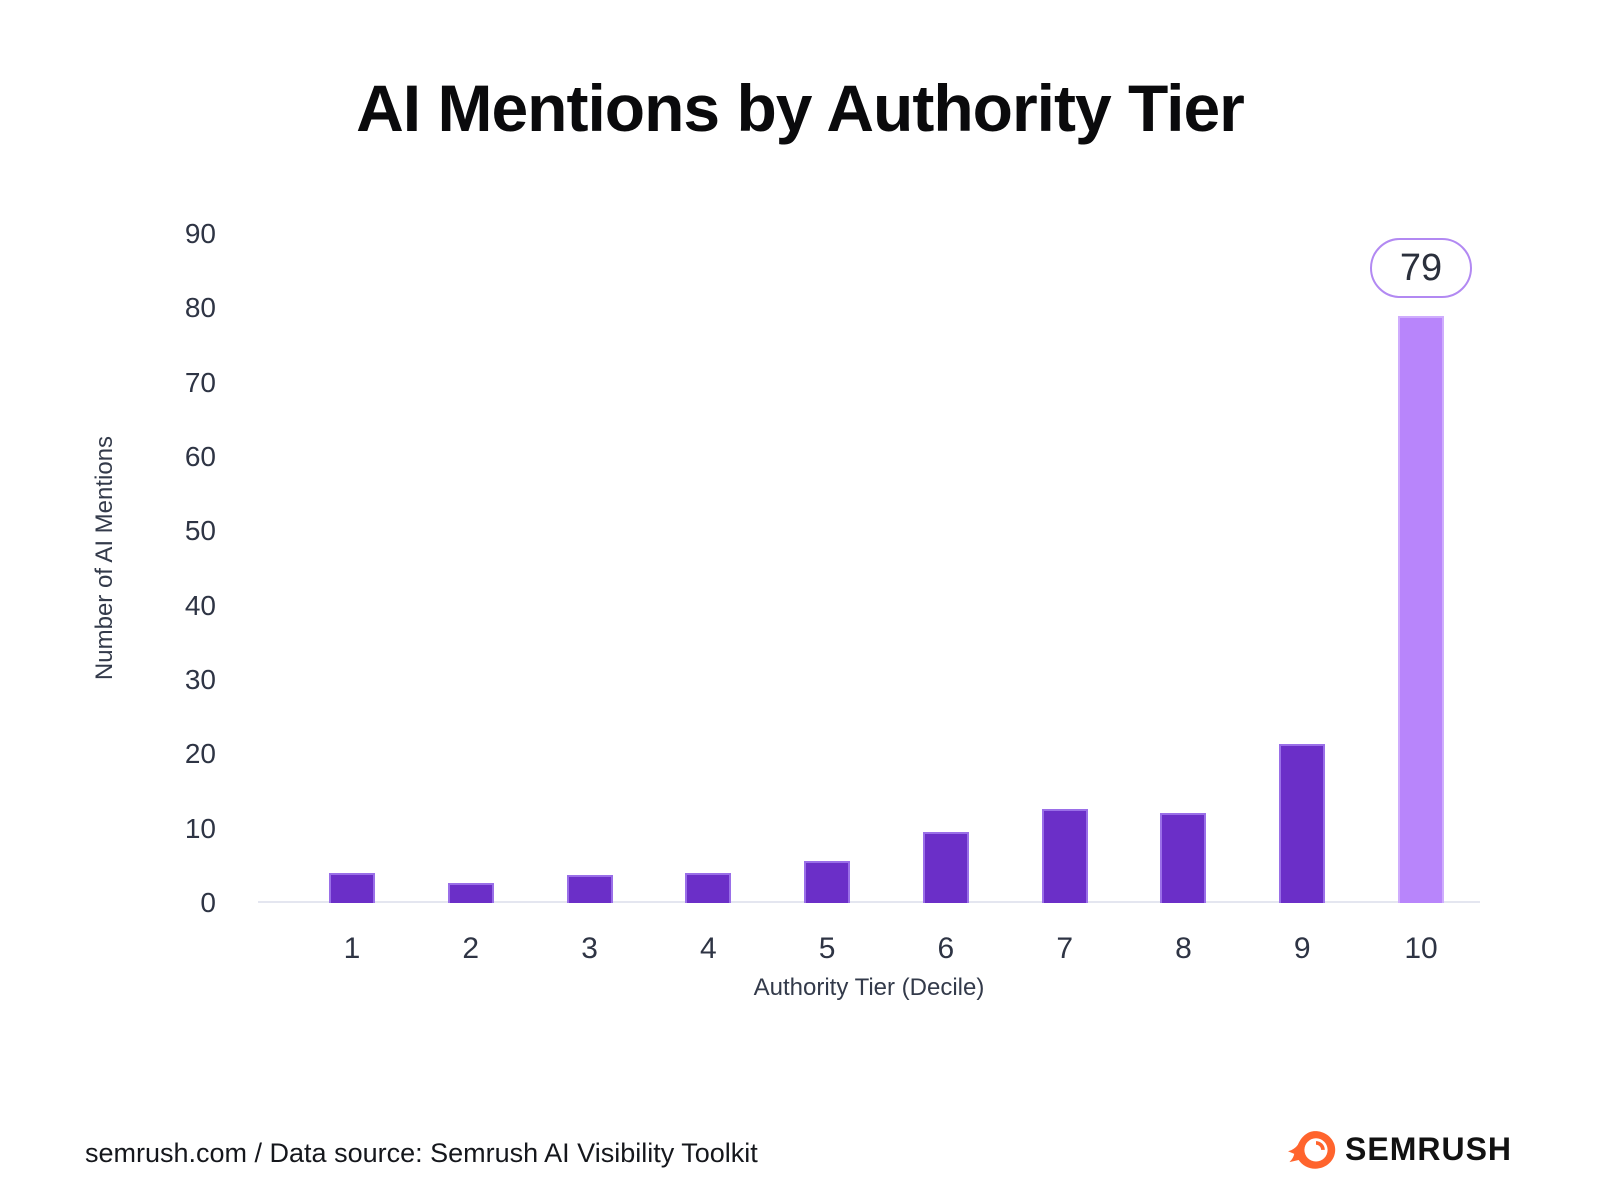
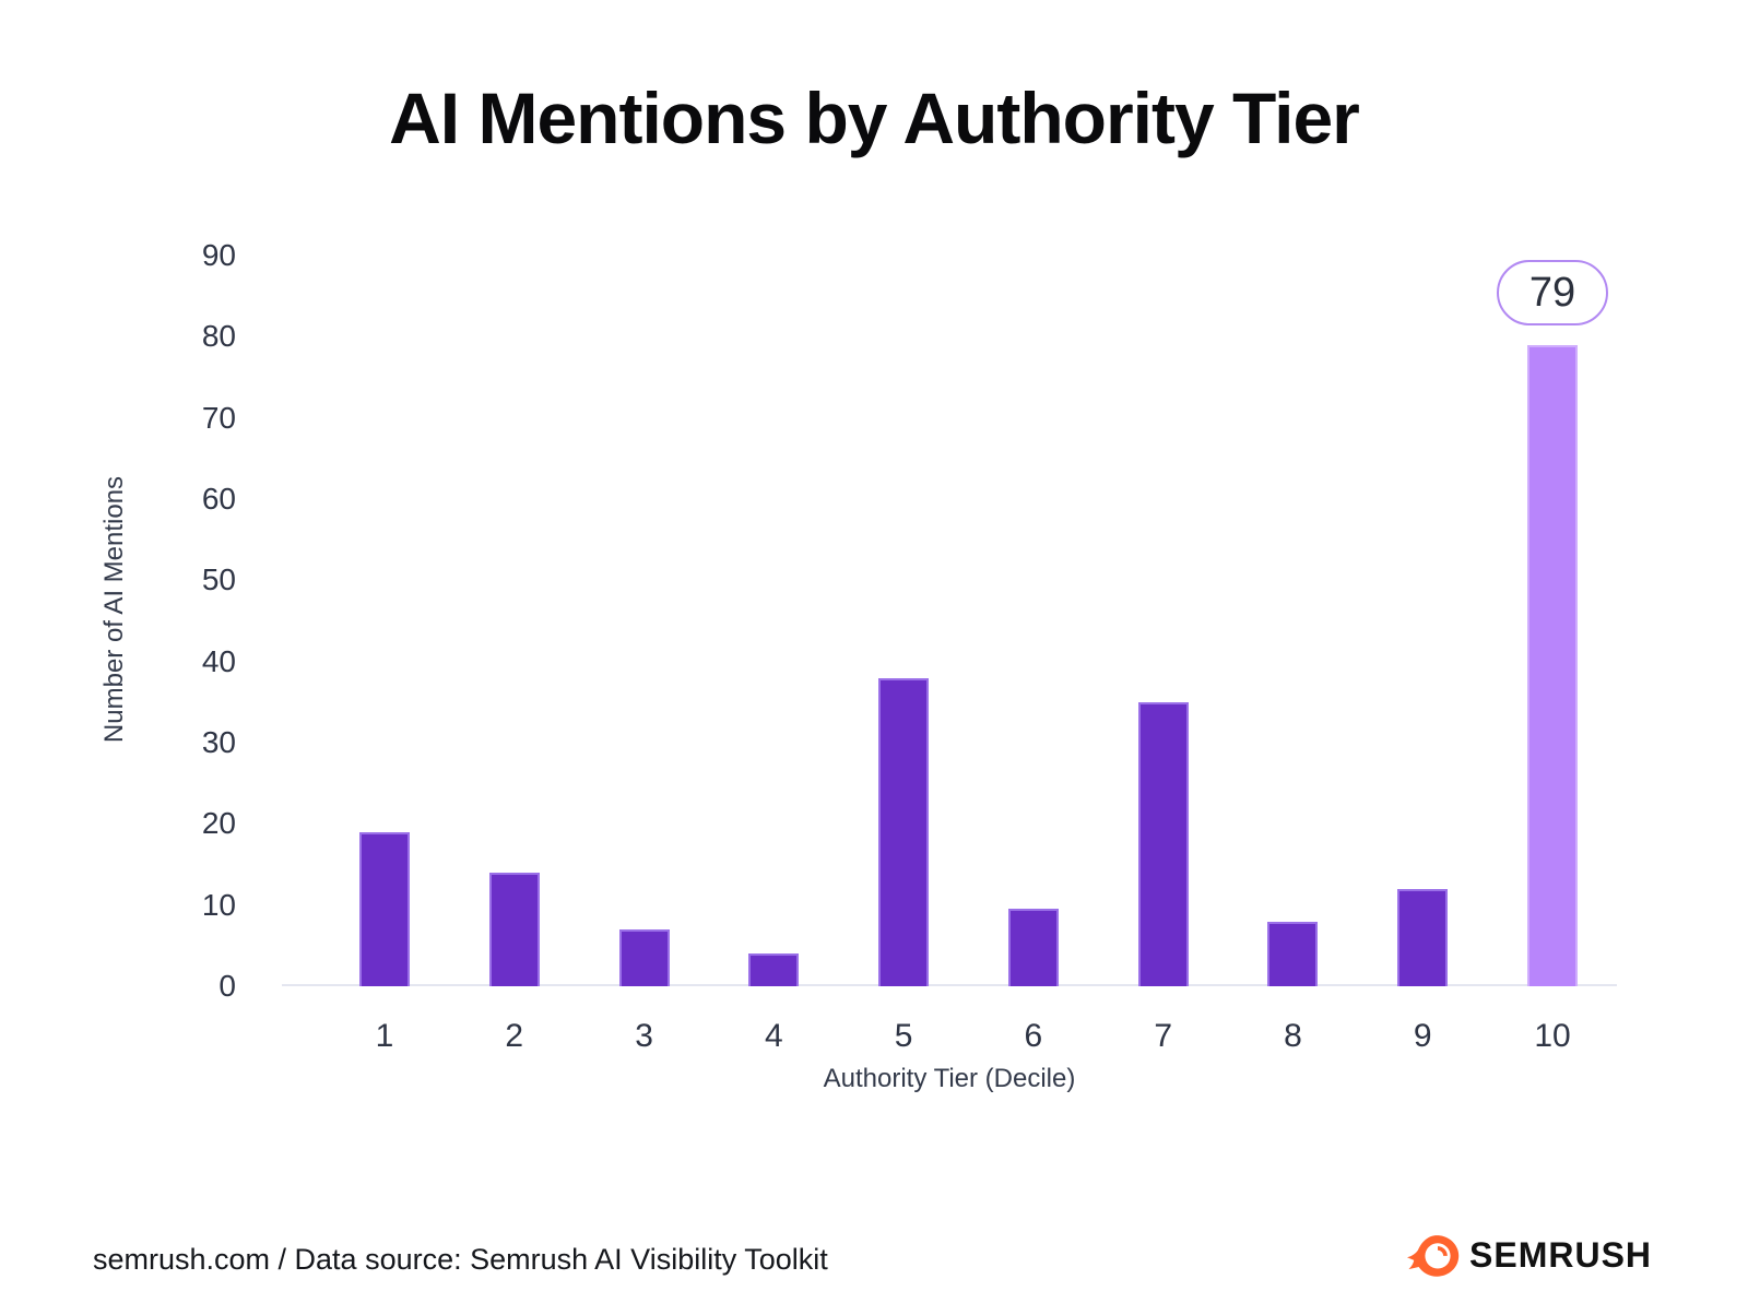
1: 4 -> 19
2: 3 -> 14
3: 4 -> 7
5: 6 -> 38
7: 13 -> 35
8: 12 -> 8
9: 21 -> 12
